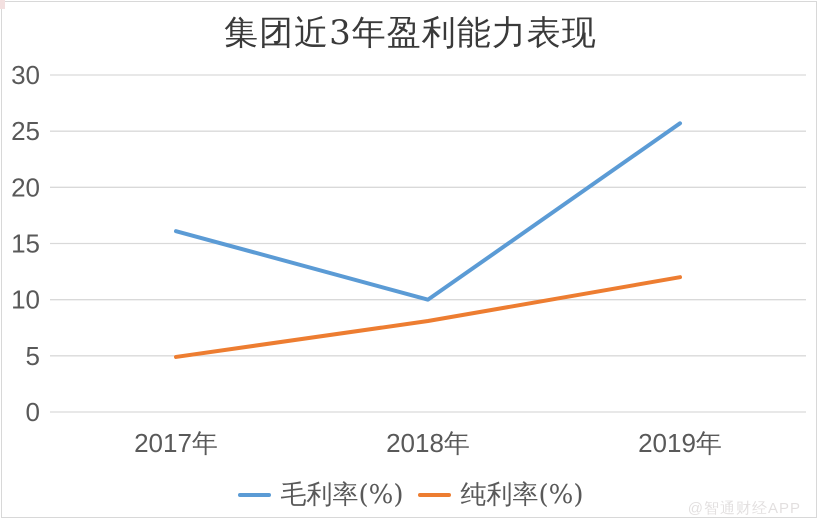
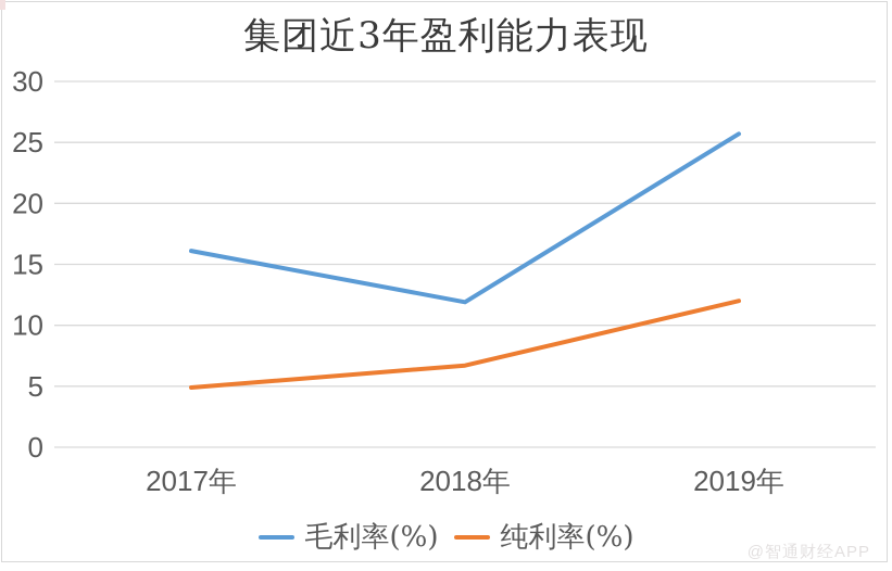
毛利率(%)/2018年: 10.0 -> 11.9
纯利率(%)/2018年: 8.1 -> 6.7
